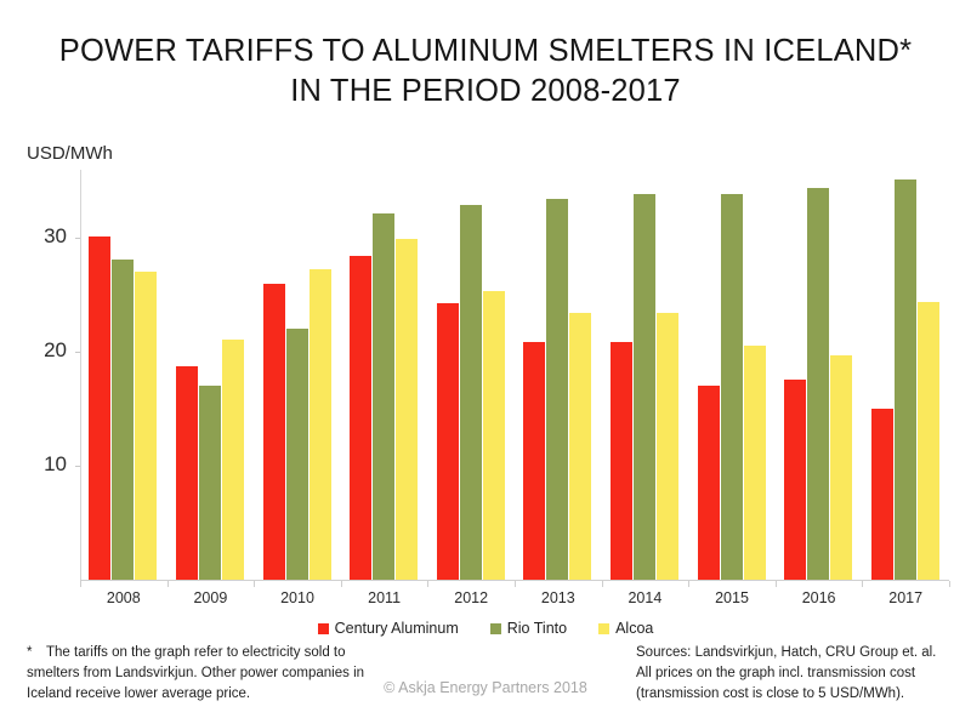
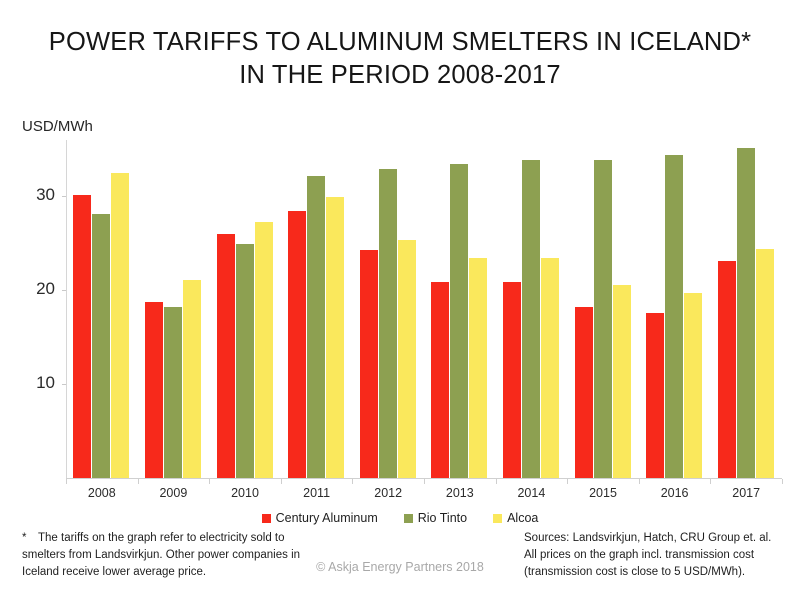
Alcoa/2008: 27 -> 32
Rio Tinto/2009: 17 -> 18
Rio Tinto/2010: 22 -> 25
Century Aluminum/2015: 17 -> 18
Century Aluminum/2017: 15 -> 23
